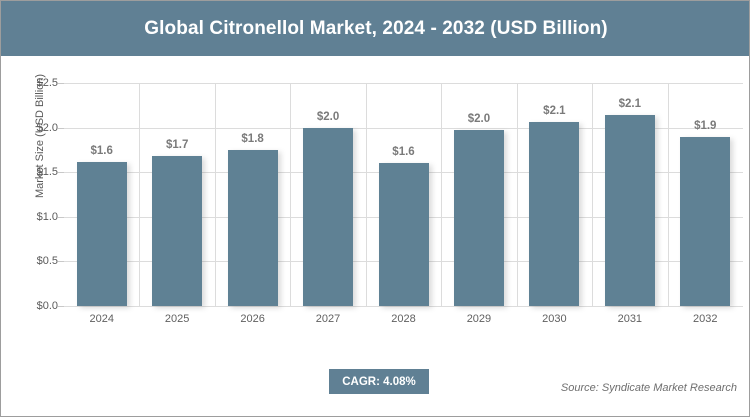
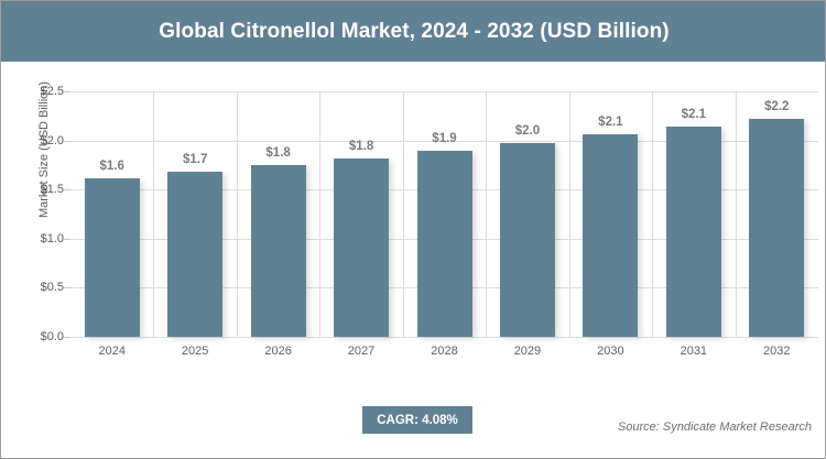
2027: $2.0 -> $1.8
2028: $1.6 -> $1.9
2032: $1.9 -> $2.2
